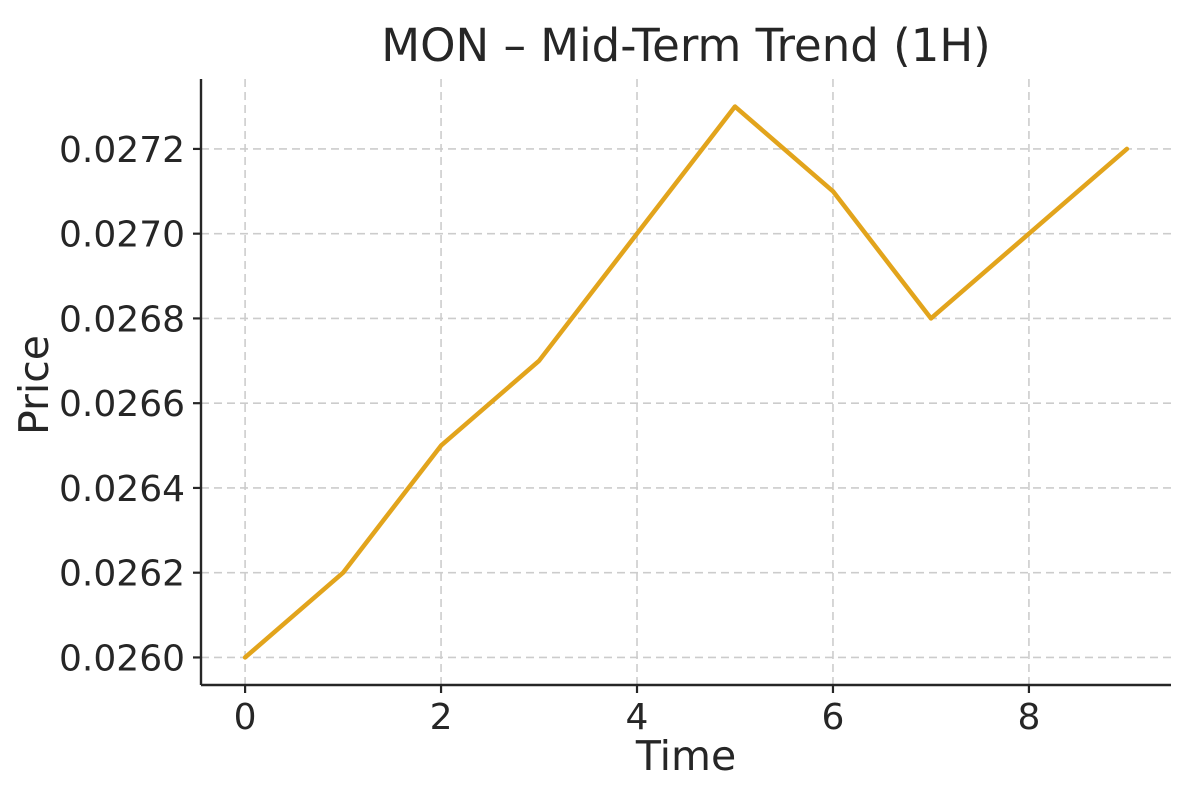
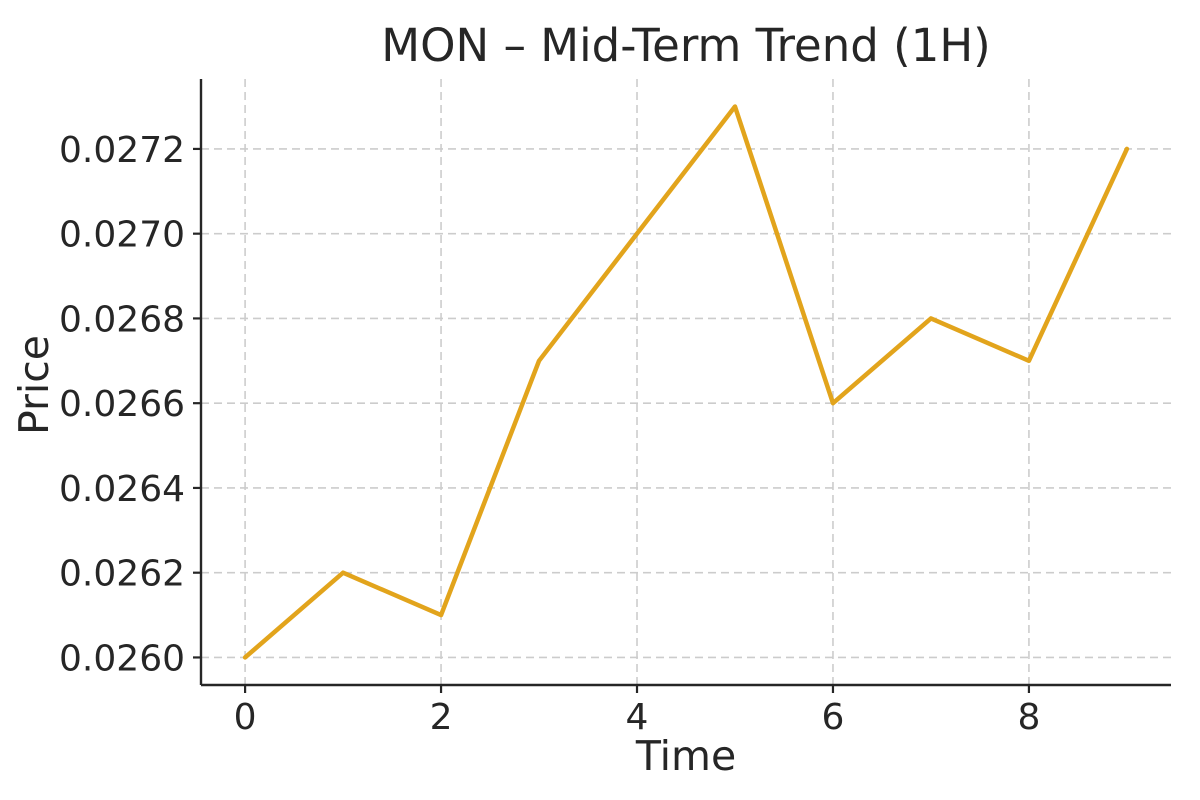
2: 0.0265 -> 0.0261
6: 0.0271 -> 0.0266
8: 0.0270 -> 0.0267
